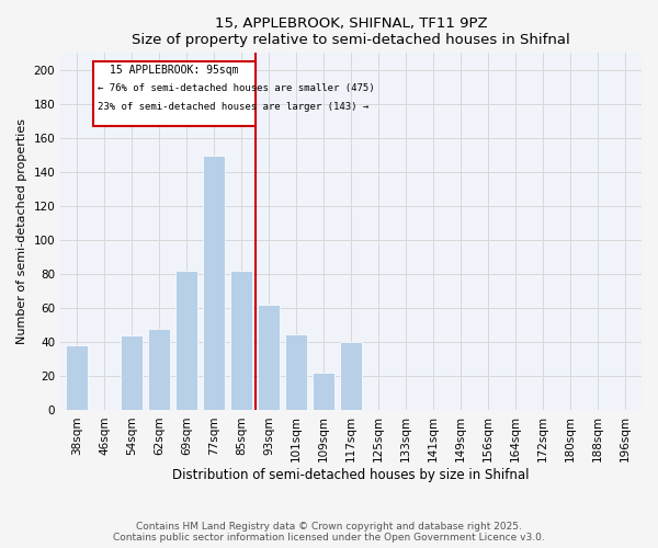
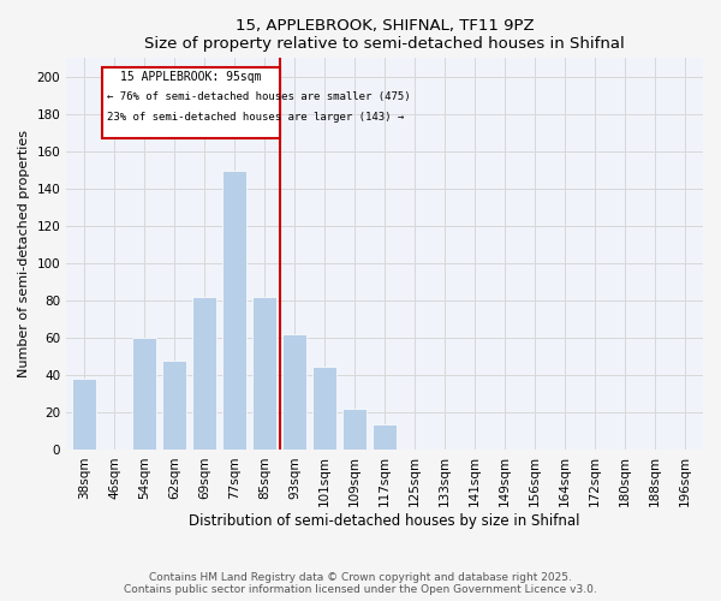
54sqm: 44 -> 60
117sqm: 40 -> 14
